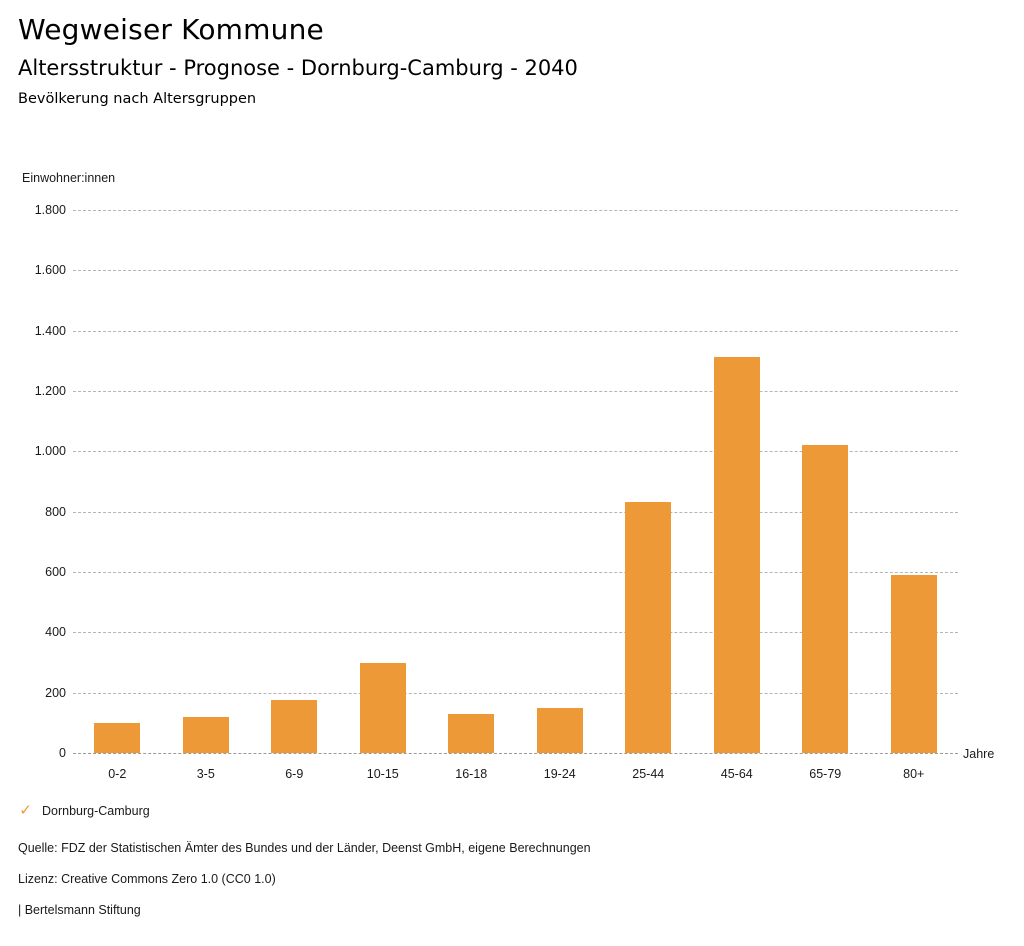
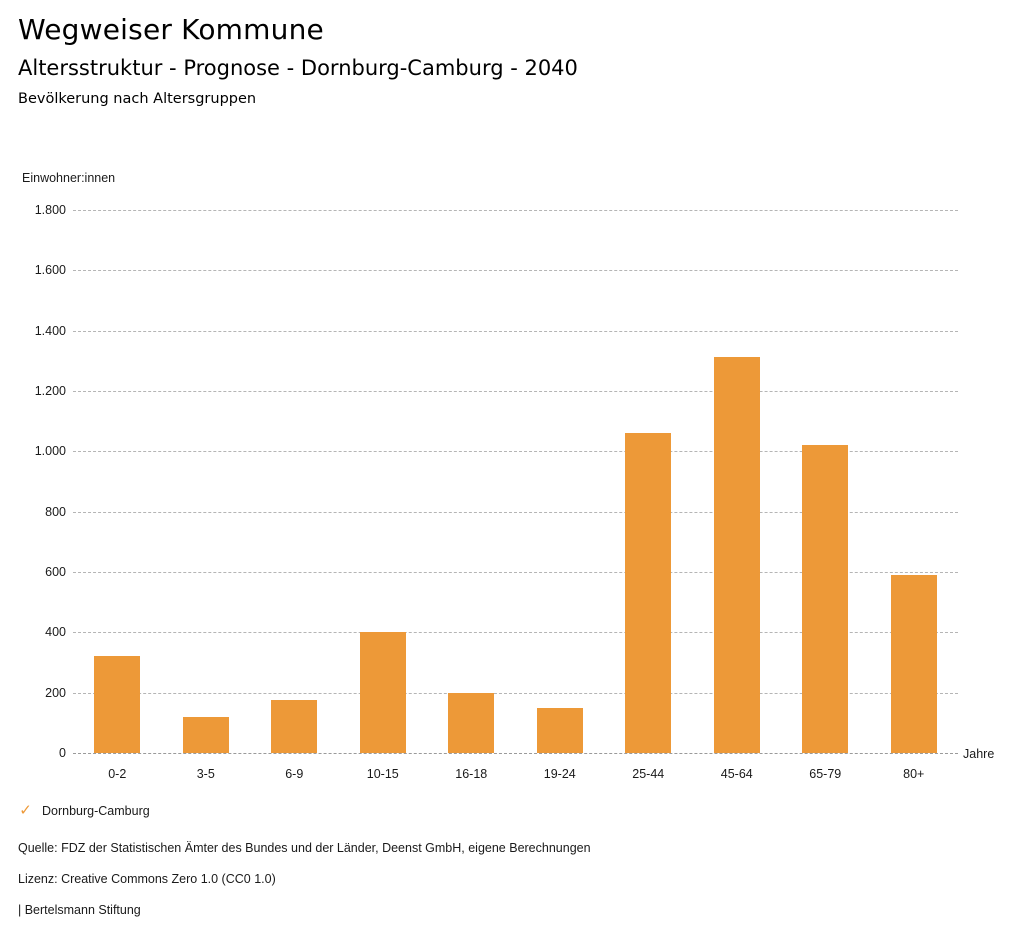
0-2: 100 -> 320
10-15: 300 -> 400
16-18: 130 -> 200
25-44: 830 -> 1060
